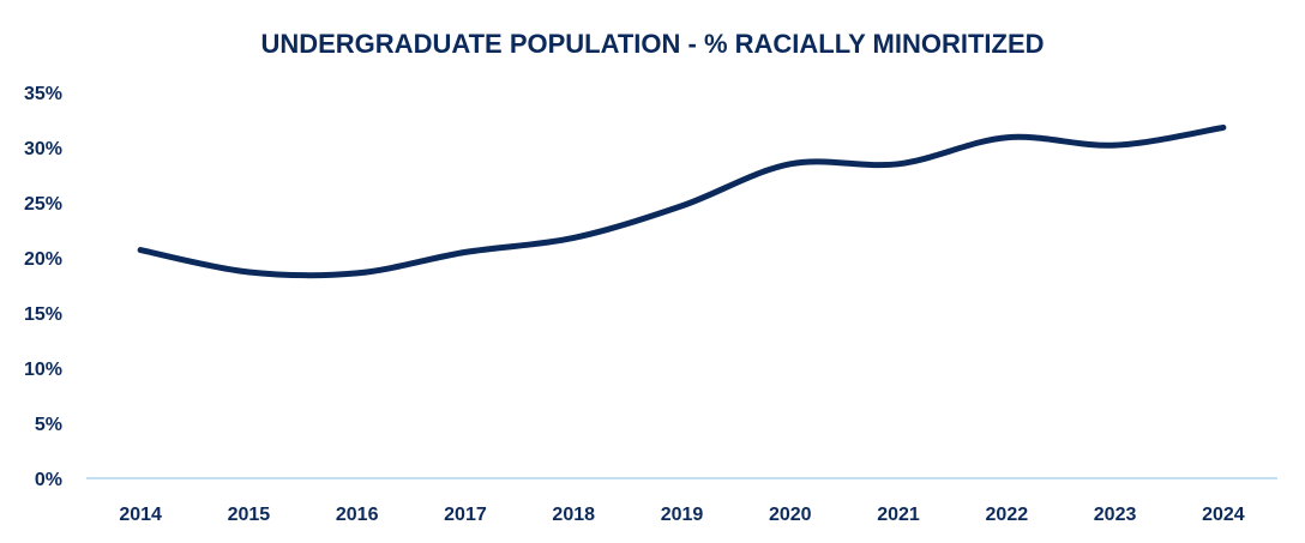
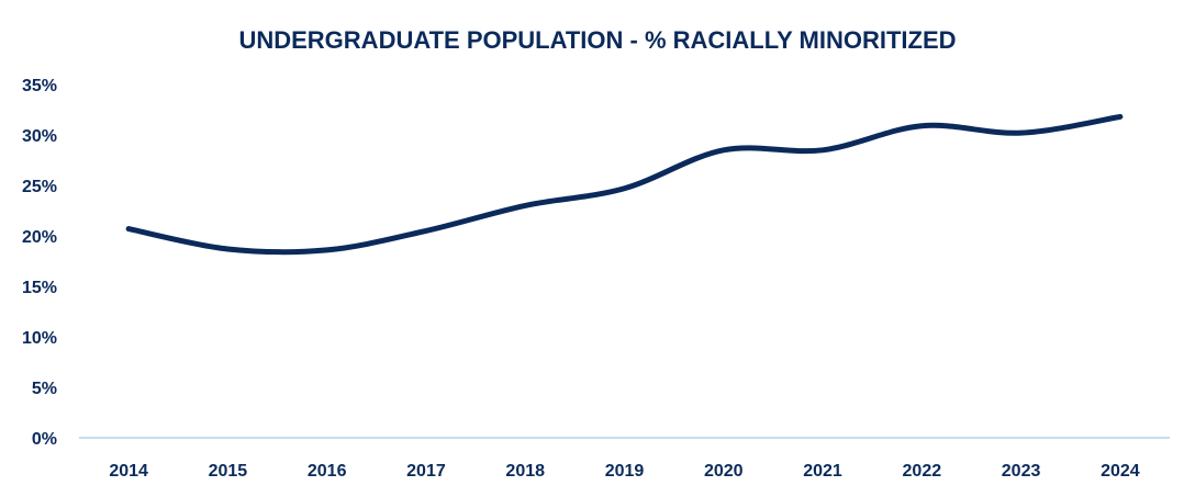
2018: 22% -> 23%
